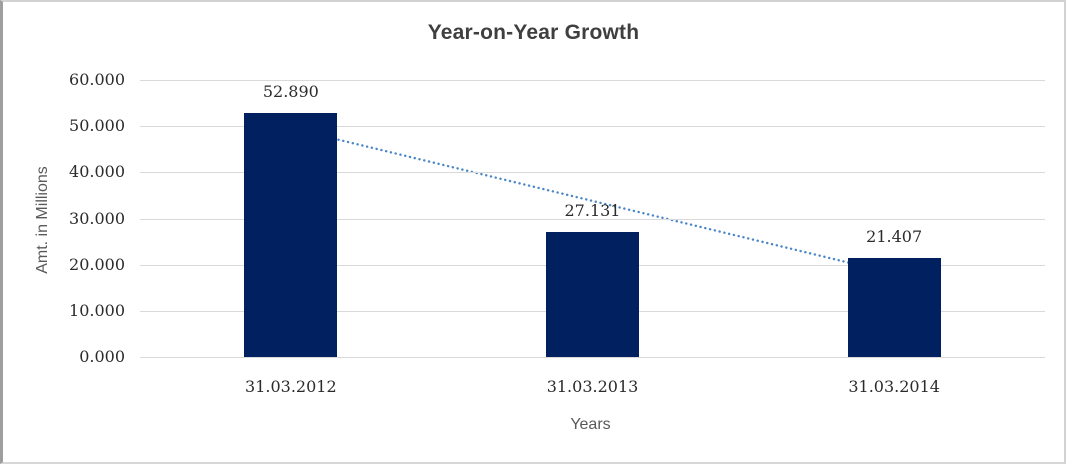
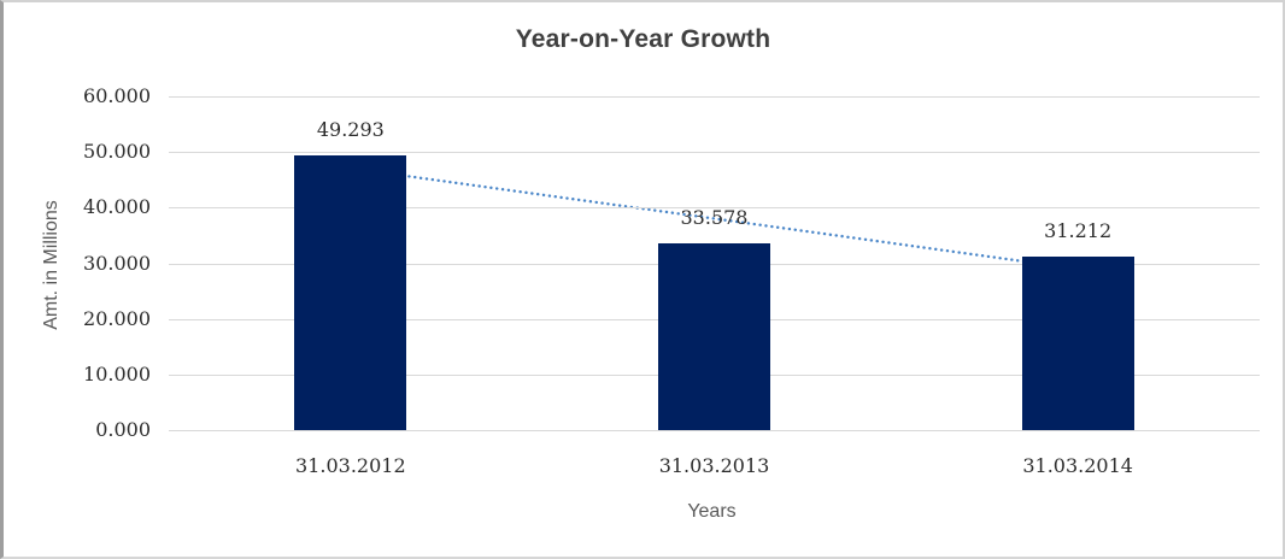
31.03.2012: 52.890 -> 49.293
31.03.2013: 27.131 -> 33.578
31.03.2014: 21.407 -> 31.212
